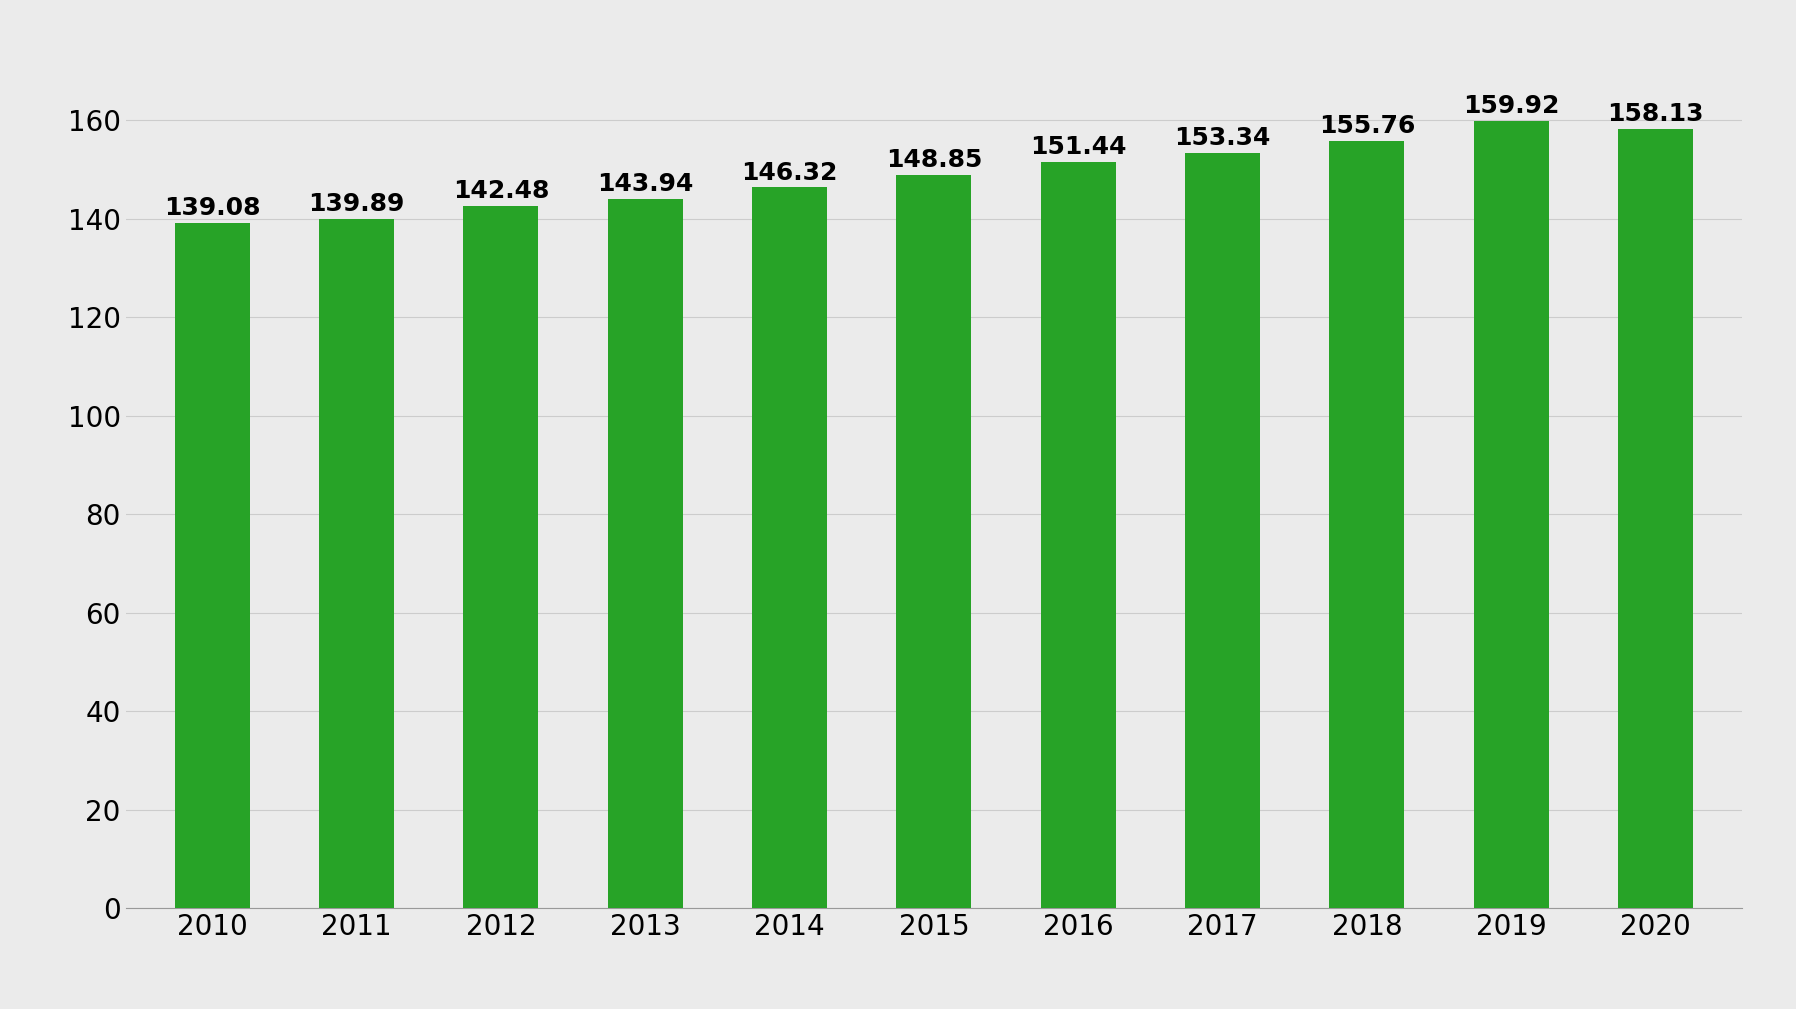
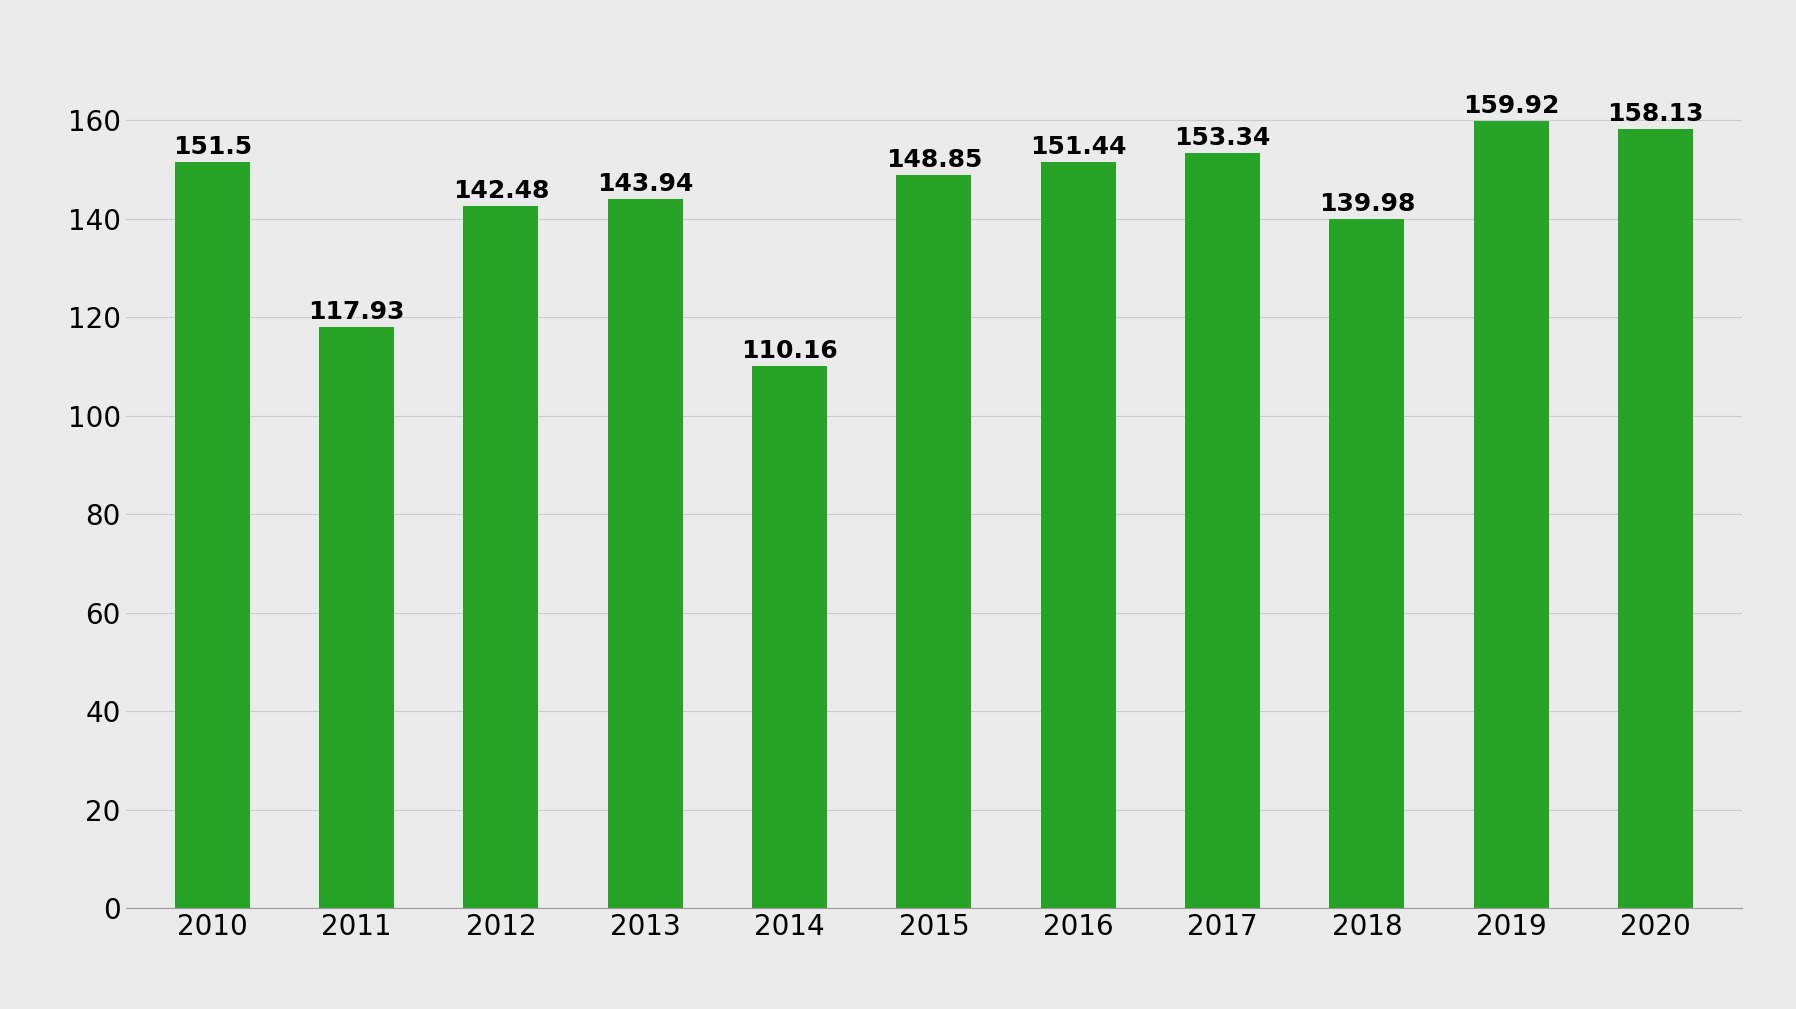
2010: 139.08 -> 151.5
2011: 139.89 -> 117.93
2014: 146.32 -> 110.16
2018: 155.76 -> 139.98
